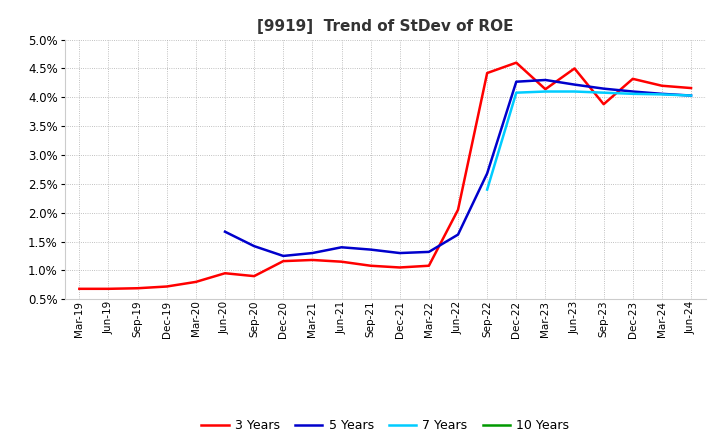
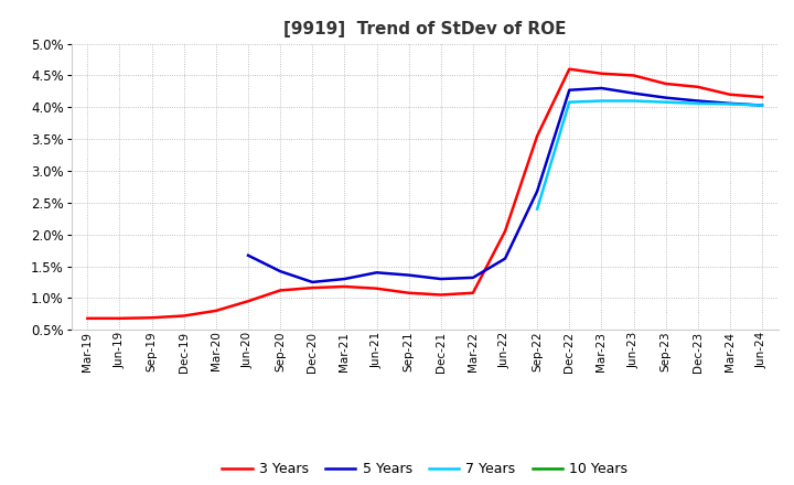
3 Years/Sep-20: 0.90% -> 1.12%
3 Years/Sep-22: 4.42% -> 3.55%
3 Years/Mar-23: 4.14% -> 4.53%
3 Years/Sep-23: 3.88% -> 4.37%
